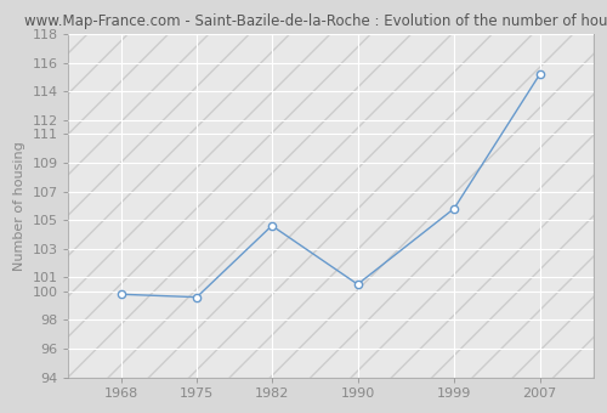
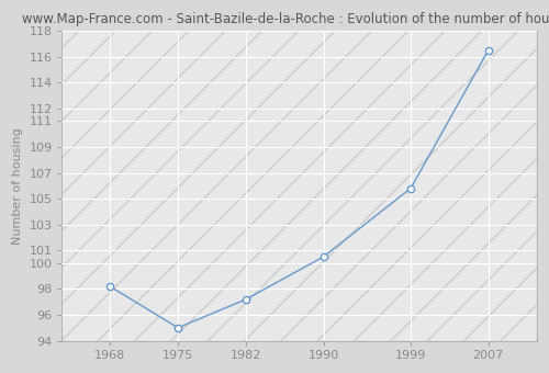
1968: 99.8 -> 98.2
1975: 99.6 -> 95.0
1982: 104.6 -> 97.2
2007: 115.2 -> 116.5
